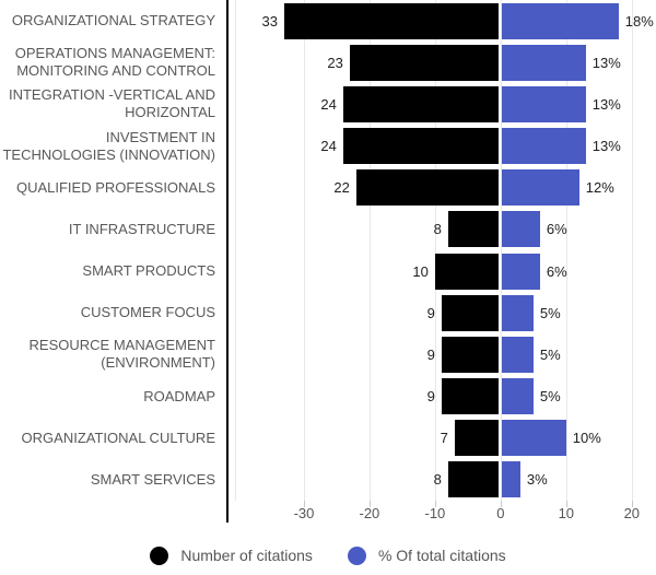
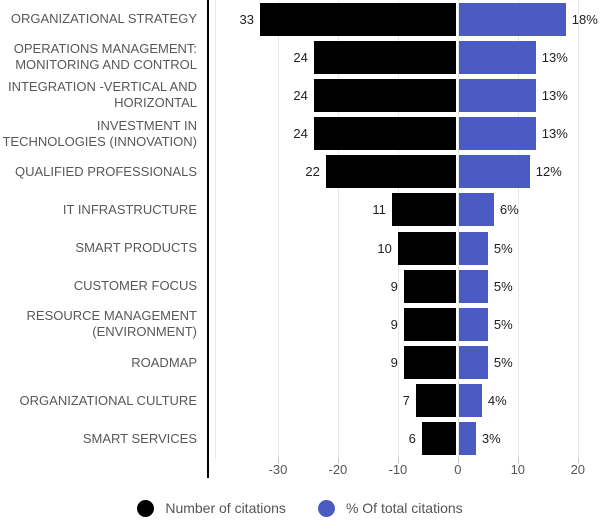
Number of citations/OPERATIONS MANAGEMENT: MONITORING AND CONTROL: 23 -> 24
Number of citations/IT INFRASTRUCTURE: 8 -> 11
% Of total citations/SMART PRODUCTS: 6% -> 5%
% Of total citations/ORGANIZATIONAL CULTURE: 10% -> 4%
Number of citations/SMART SERVICES: 8 -> 6
